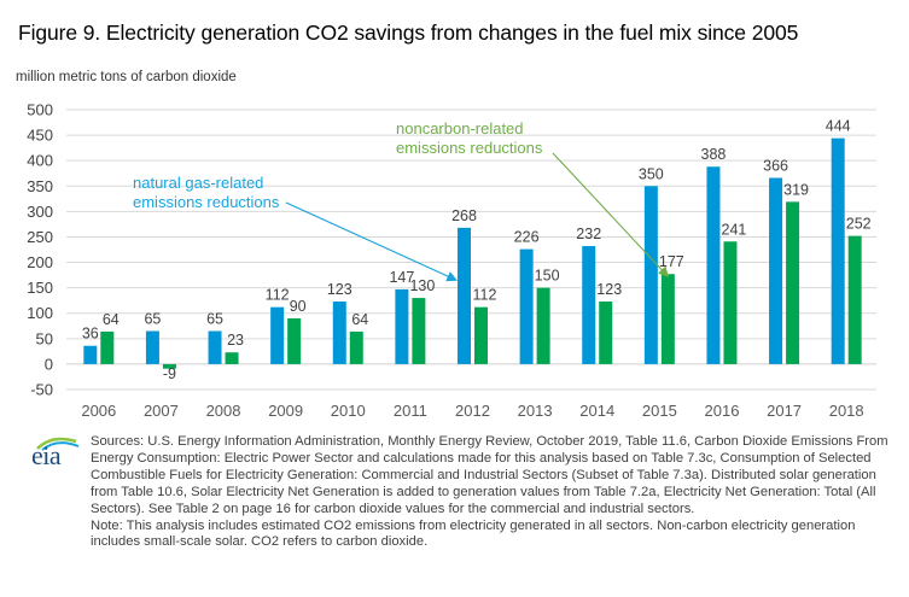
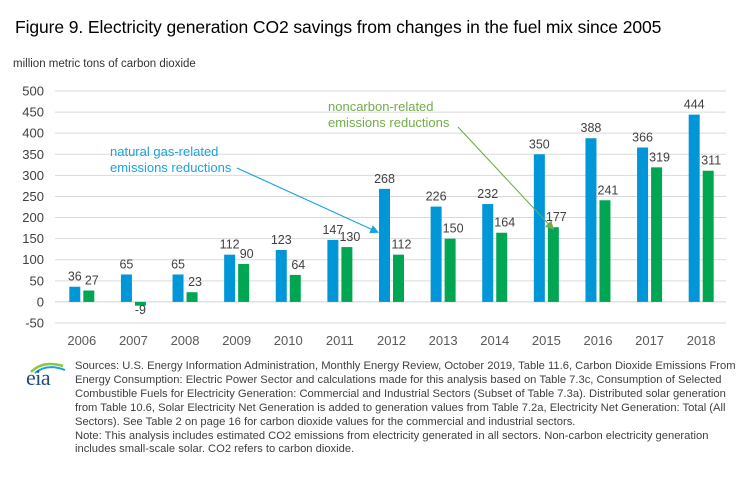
noncarbon-related emissions reductions/2006: 64 -> 27
noncarbon-related emissions reductions/2014: 123 -> 164
noncarbon-related emissions reductions/2018: 252 -> 311
